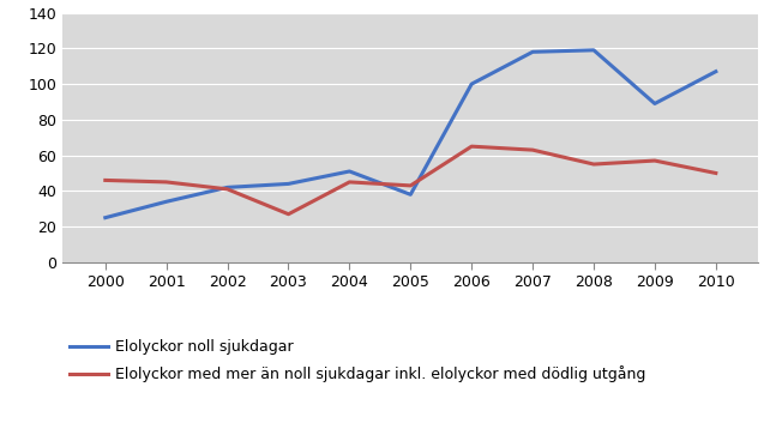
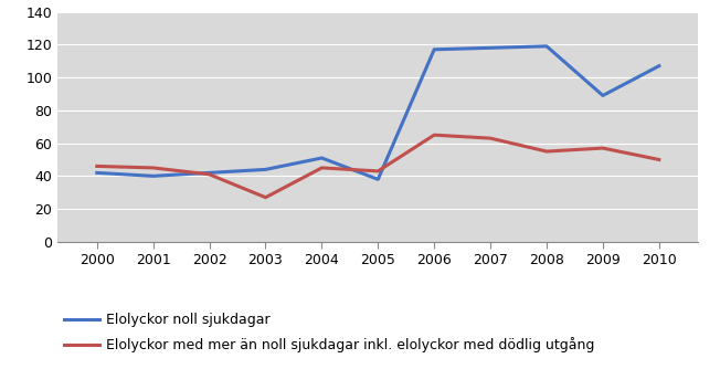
Elolyckor noll sjukdagar/2000: 25 -> 42
Elolyckor noll sjukdagar/2001: 34 -> 40
Elolyckor noll sjukdagar/2006: 100 -> 117
